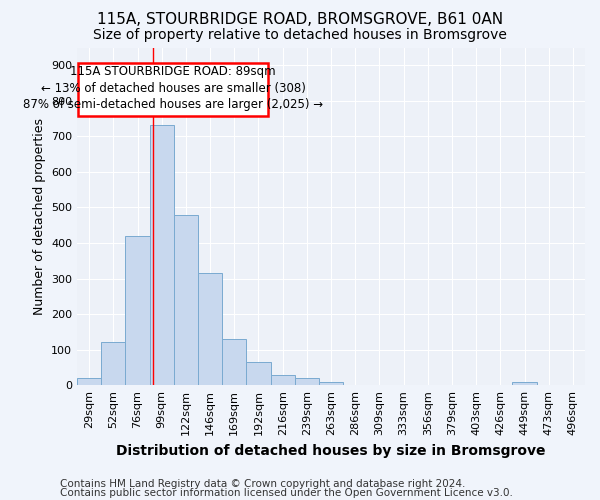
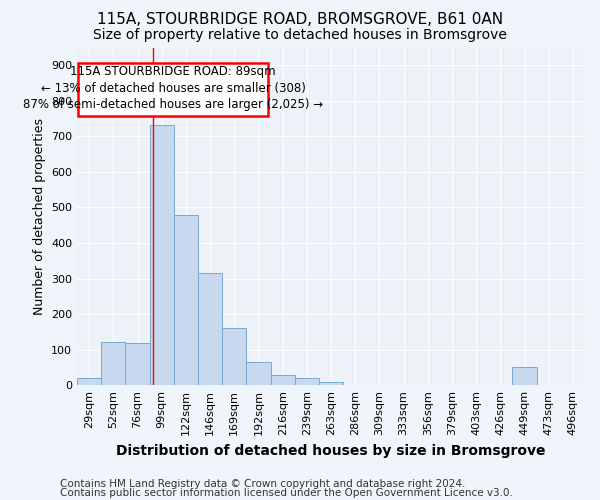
76sqm: 420 -> 120
169sqm: 130 -> 160
449sqm: 8 -> 50
